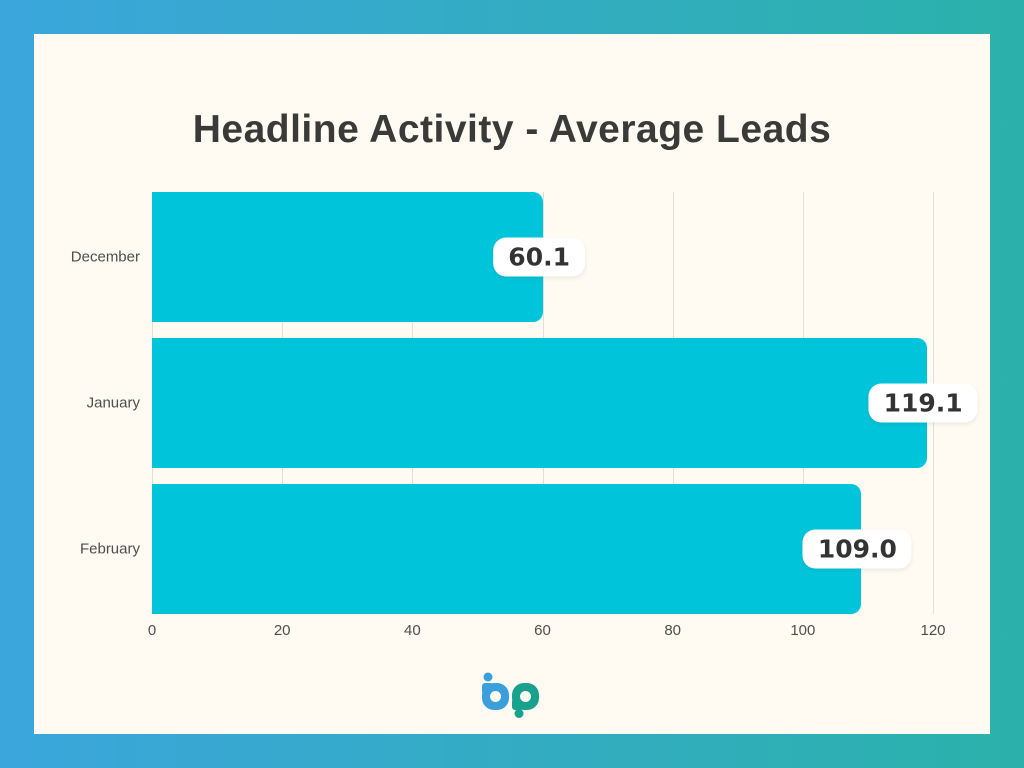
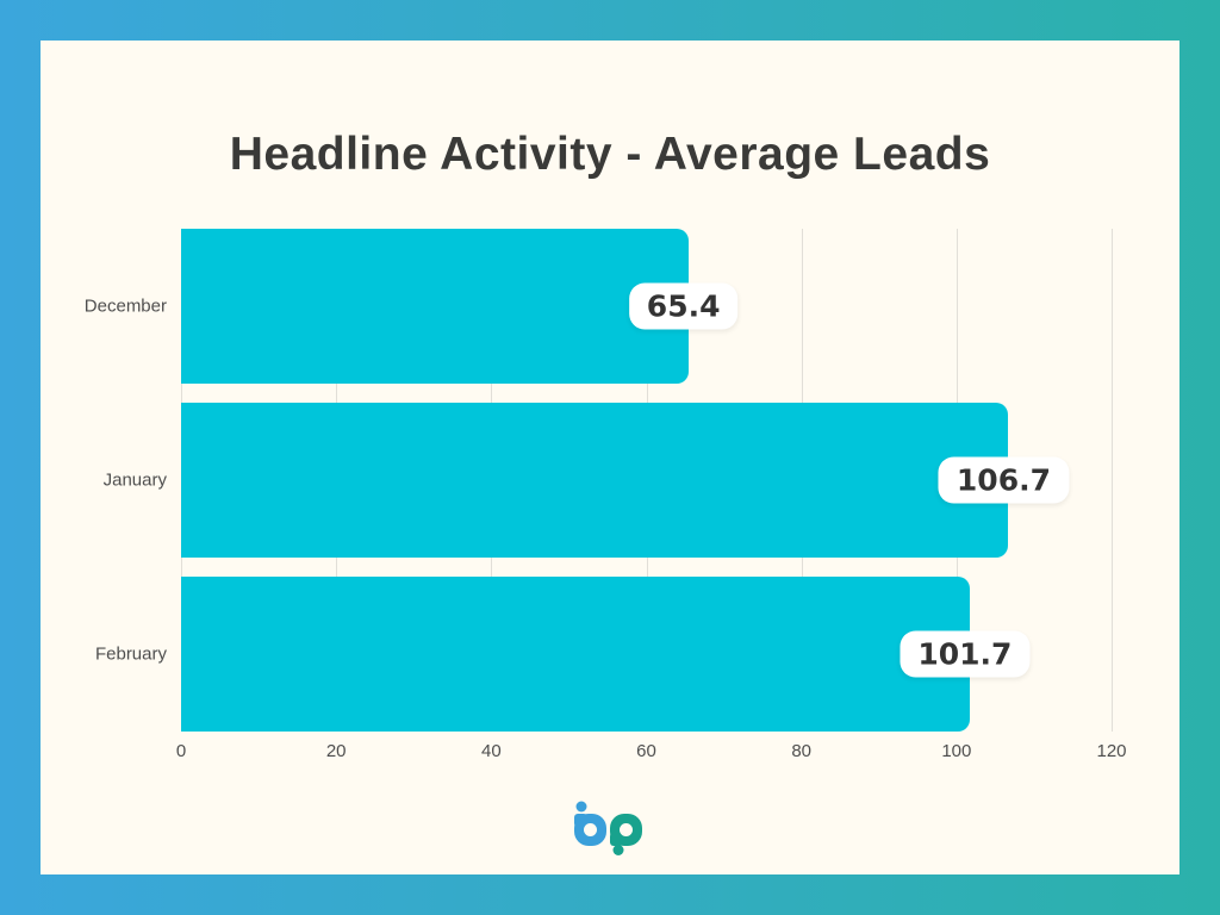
December: 60.1 -> 65.4
January: 119.1 -> 106.7
February: 109.0 -> 101.7
